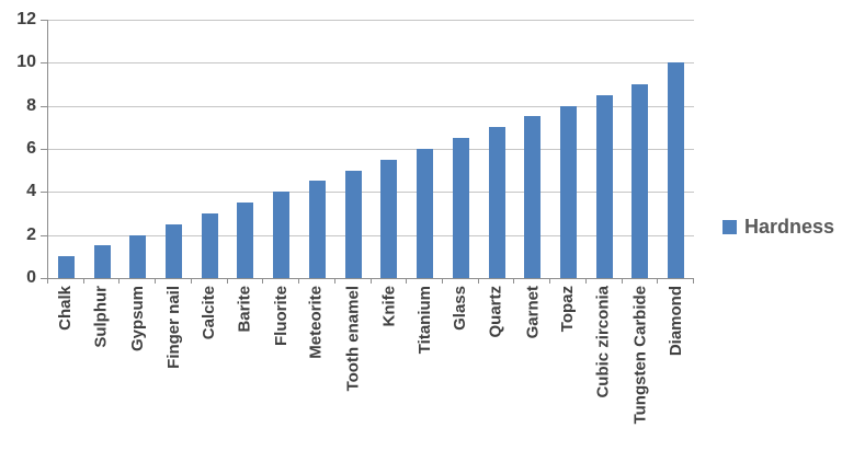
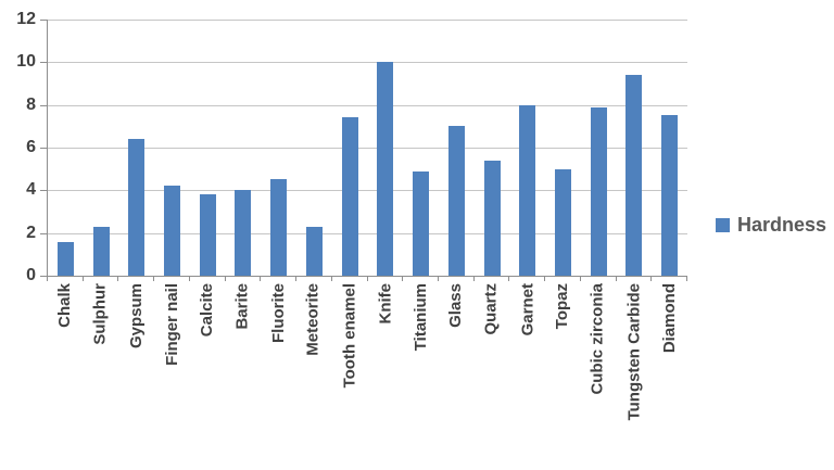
Chalk: 1.0 -> 1.6
Sulphur: 1.5 -> 2.3
Gypsum: 2.0 -> 6.4
Finger nail: 2.5 -> 4.2
Calcite: 3.0 -> 3.8
Barite: 3.5 -> 4.0
Fluorite: 4.0 -> 4.5
Meteorite: 4.5 -> 2.3
Tooth enamel: 5.0 -> 7.4
Knife: 5.5 -> 10.0
Titanium: 6.0 -> 4.9
Glass: 6.5 -> 7.0
Quartz: 7.0 -> 5.4
Garnet: 7.5 -> 8.0
Topaz: 8.0 -> 5.0
Cubic zirconia: 8.5 -> 7.9
Tungsten Carbide: 9.0 -> 9.4
Diamond: 10.0 -> 7.5
